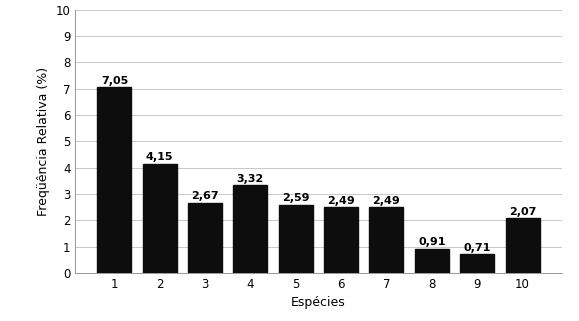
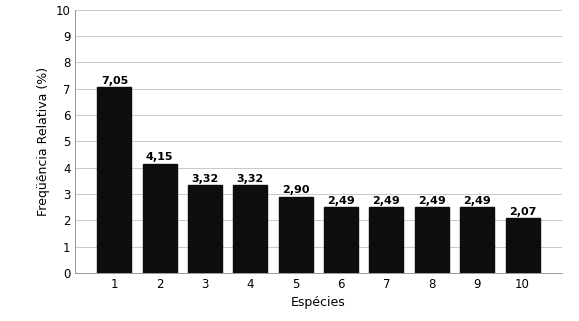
3: 2,67 -> 3,32
5: 2,59 -> 2,90
8: 0,91 -> 2,49
9: 0,71 -> 2,49
